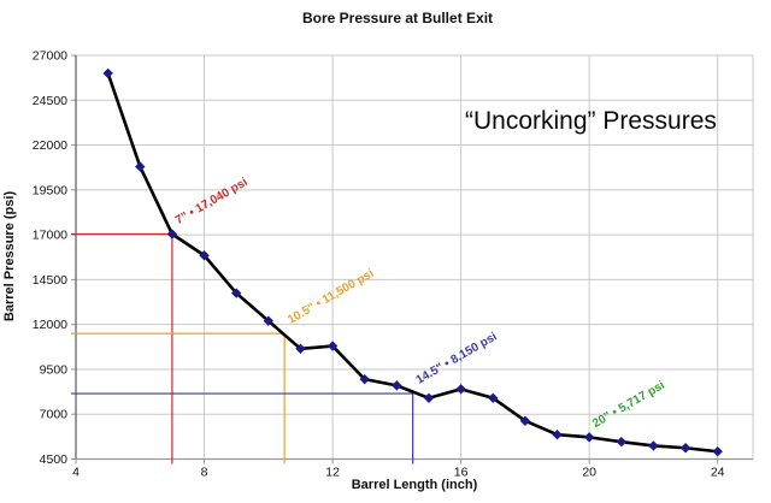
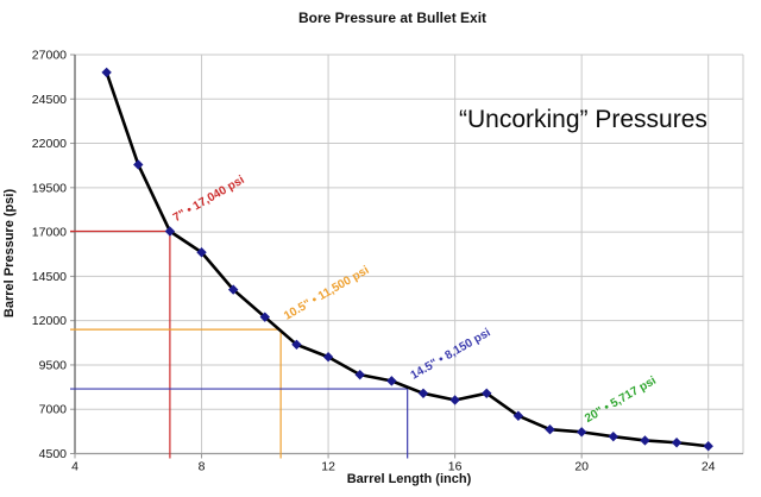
12: 10800 -> 10000
16: 8400 -> 7500
